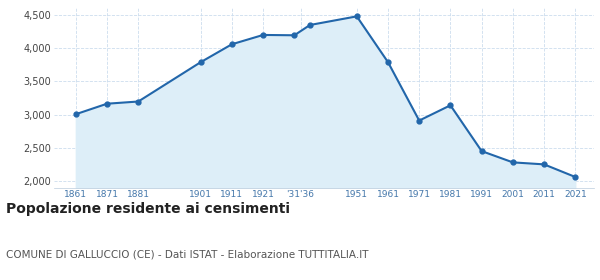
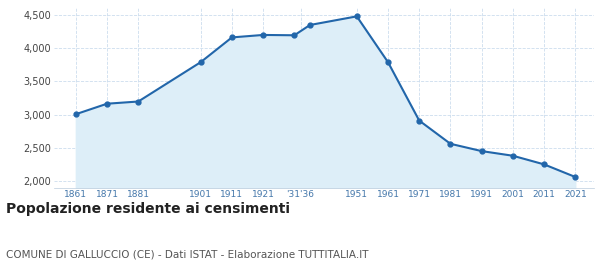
1911: 4,060 -> 4,160
1981: 3,140 -> 2,560
2001: 2,280 -> 2,380
